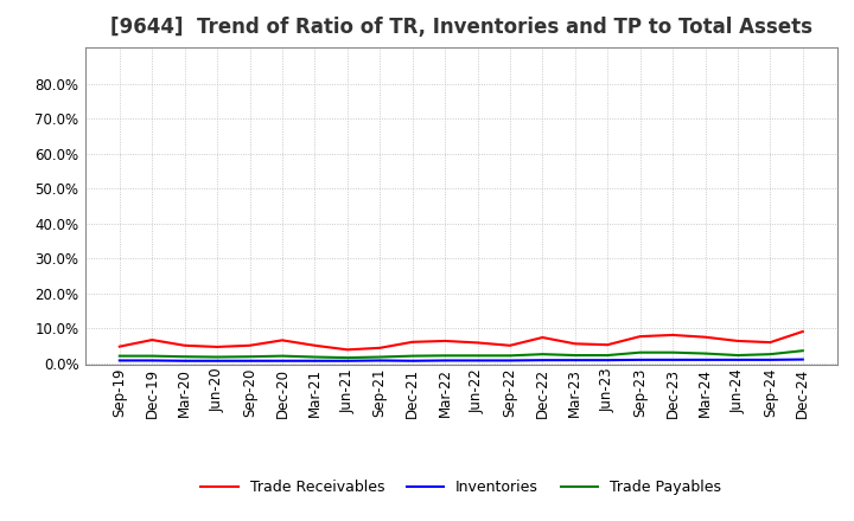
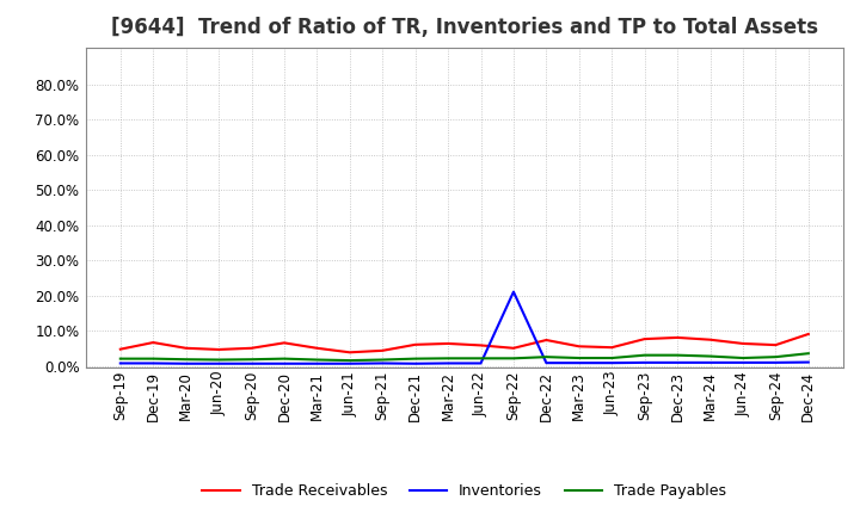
Inventories/Sep-22: 0.7% -> 21.0%
